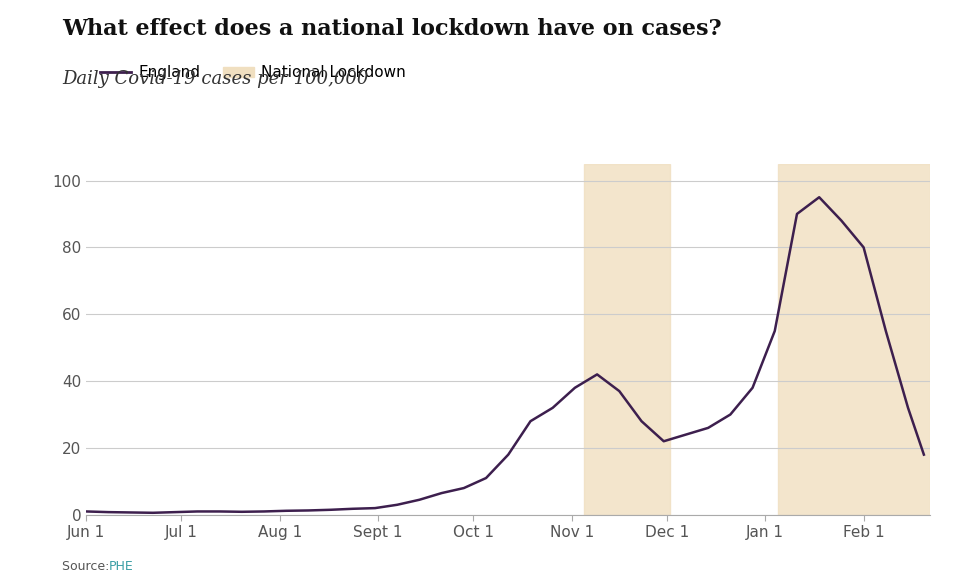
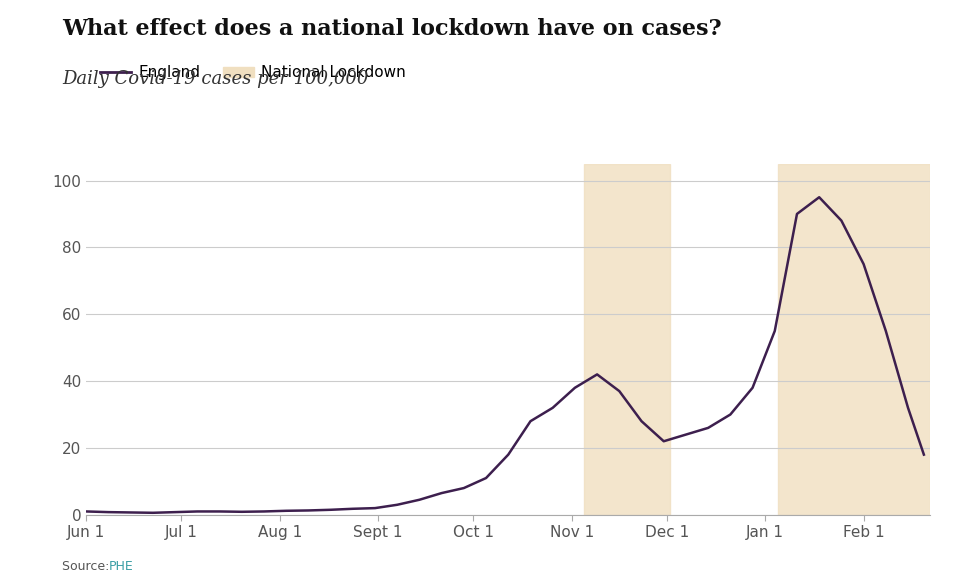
Feb 1: 80.0 -> 75.0
